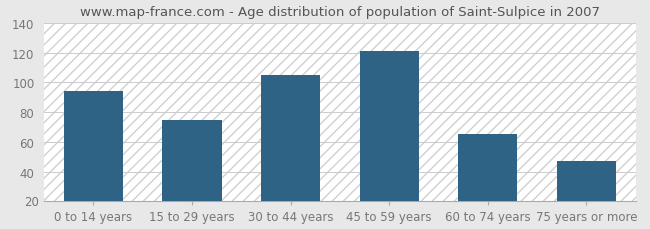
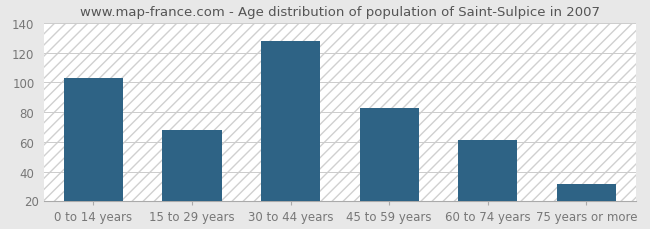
0 to 14 years: 94 -> 103
15 to 29 years: 75 -> 68
30 to 44 years: 105 -> 128
45 to 59 years: 121 -> 83
60 to 74 years: 65 -> 61
75 years or more: 47 -> 32
